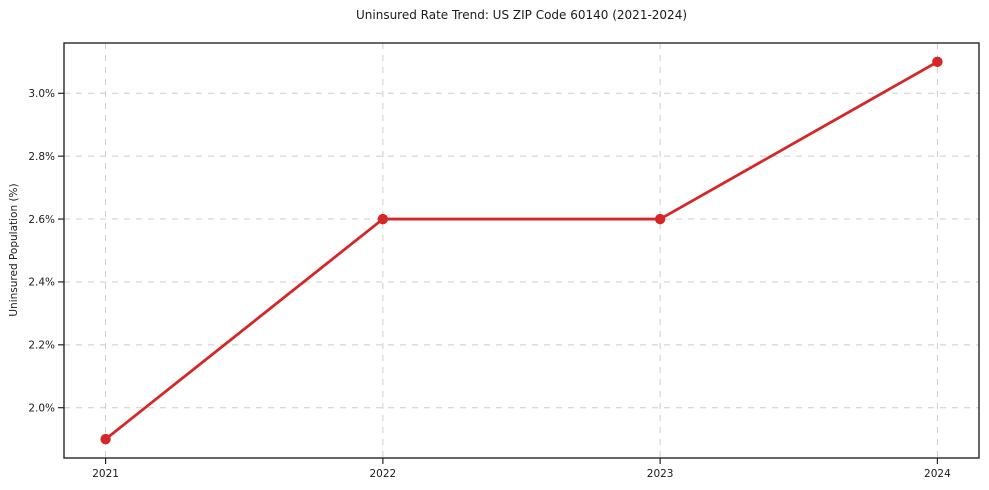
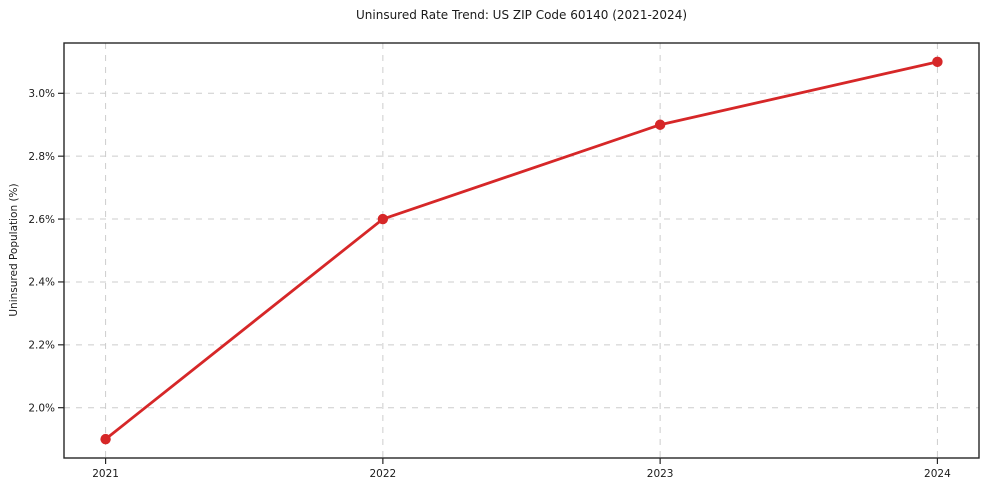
2023: 2.6% -> 2.9%
